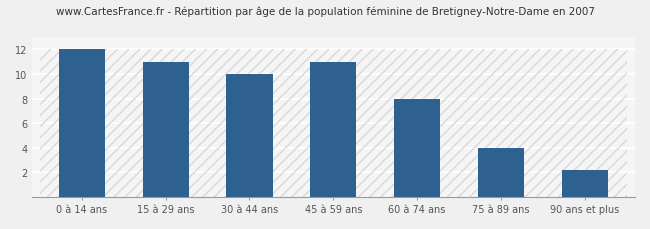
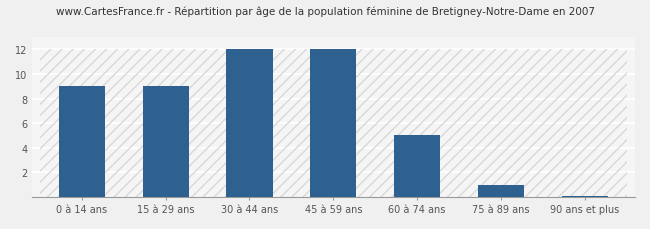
0 à 14 ans: 12.0 -> 9.0
15 à 29 ans: 11.0 -> 9.0
30 à 44 ans: 10.0 -> 12.0
45 à 59 ans: 11.0 -> 12.0
60 à 74 ans: 8.0 -> 5.0
75 à 89 ans: 4.0 -> 1.0
90 ans et plus: 2.2 -> 0.1
